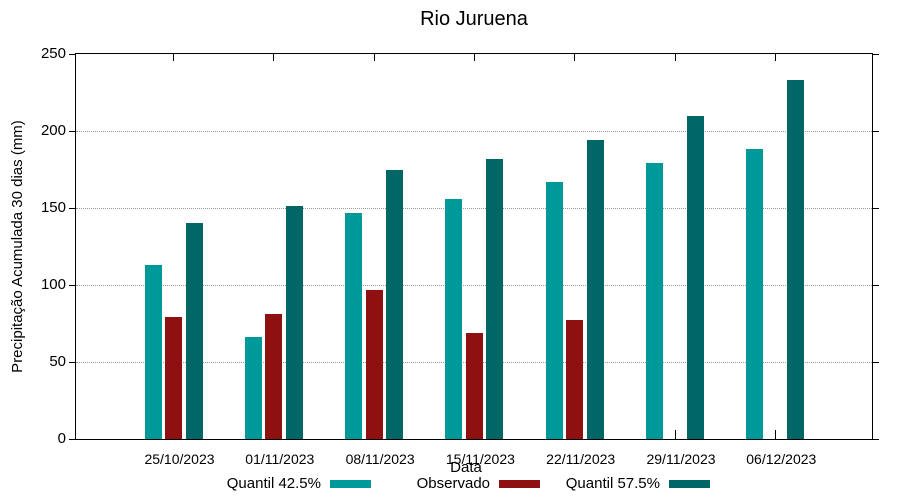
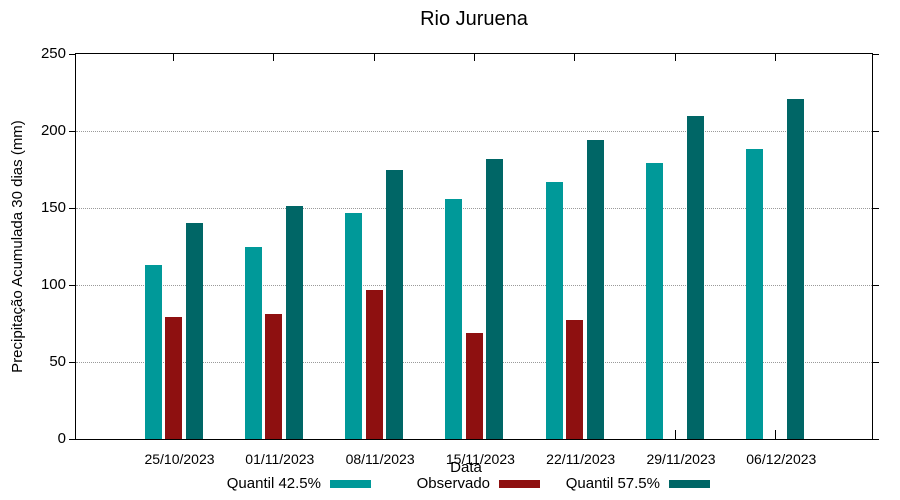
Quantil 42.5%/01/11/2023: 66 -> 125
Quantil 57.5%/06/12/2023: 233 -> 221
